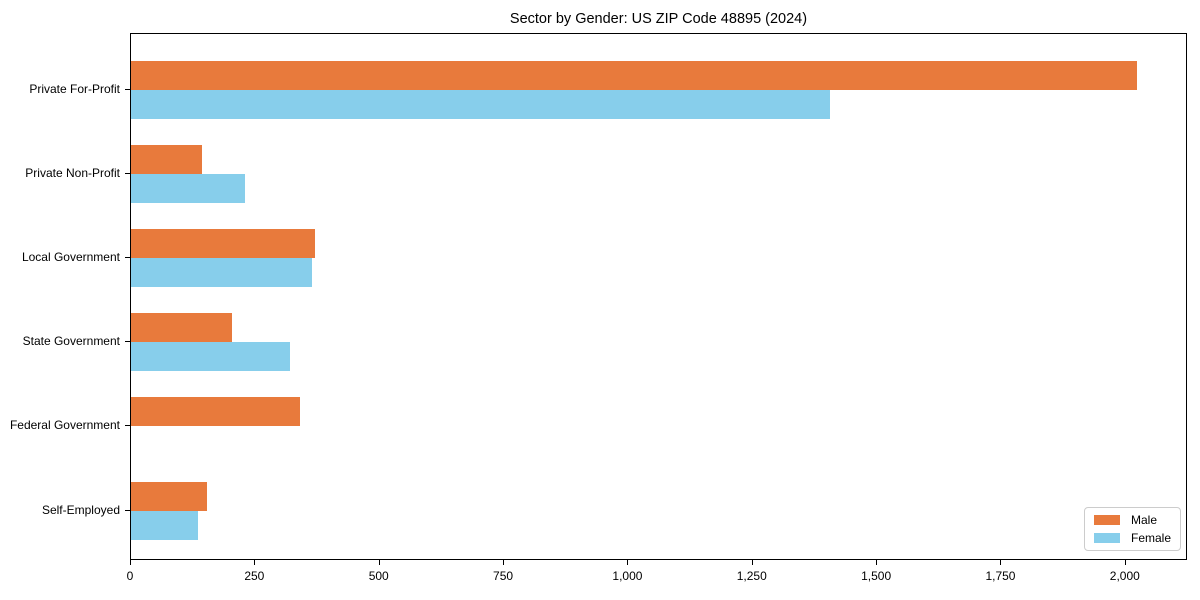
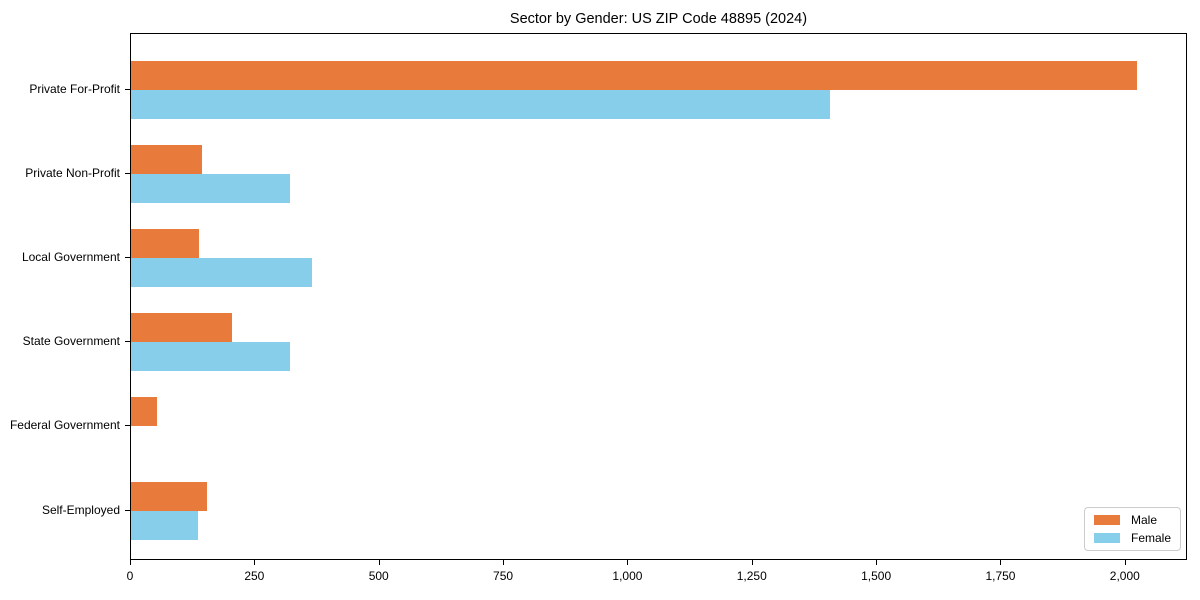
Female/Private Non-Profit: 230 -> 320
Male/Local Government: 370 -> 140
Male/Federal Government: 340 -> 50
